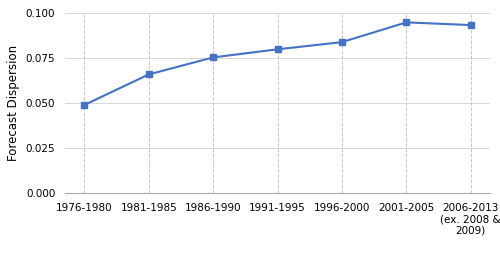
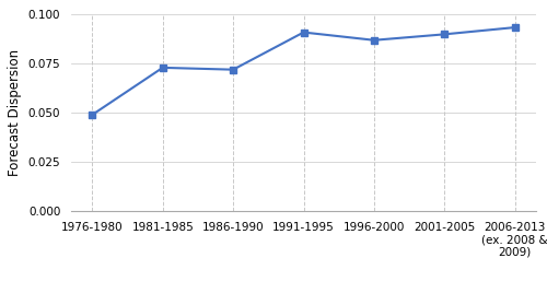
1981-1985: 0.066 -> 0.073
1986-1990: 0.075 -> 0.072
1991-1995: 0.080 -> 0.091
1996-2000: 0.084 -> 0.087
2001-2005: 0.095 -> 0.090
